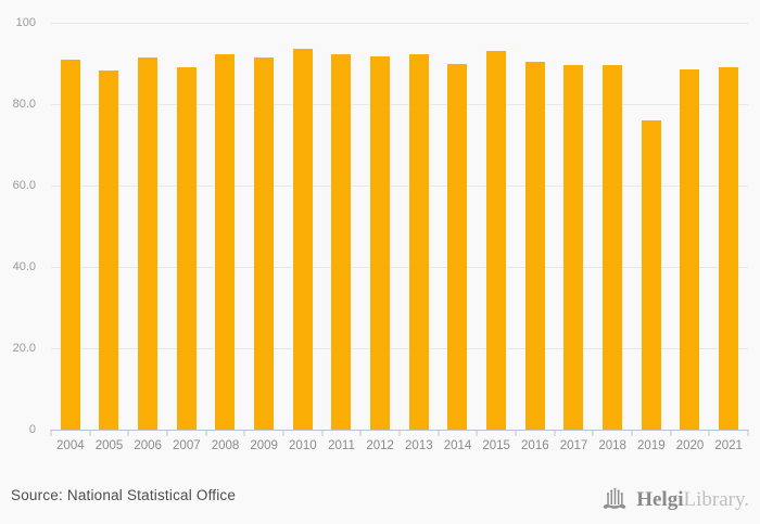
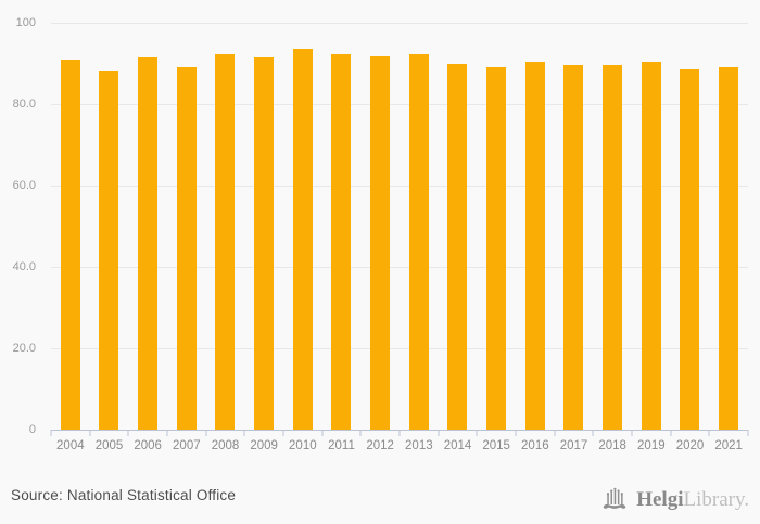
2015: 93 -> 89
2019: 76 -> 90
